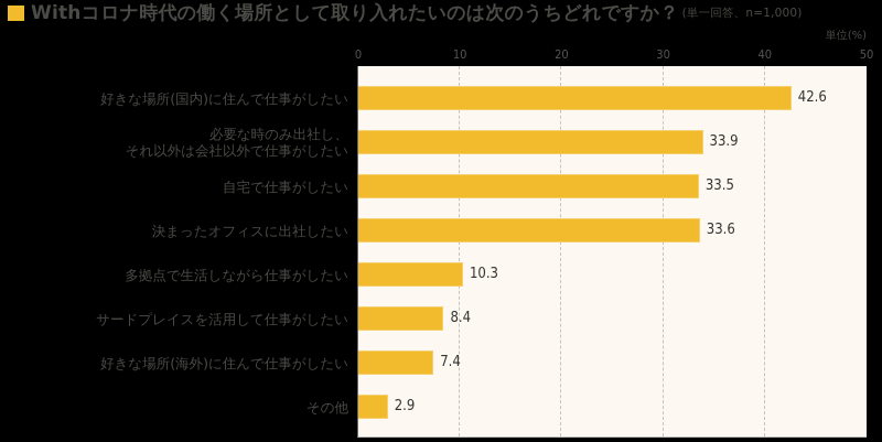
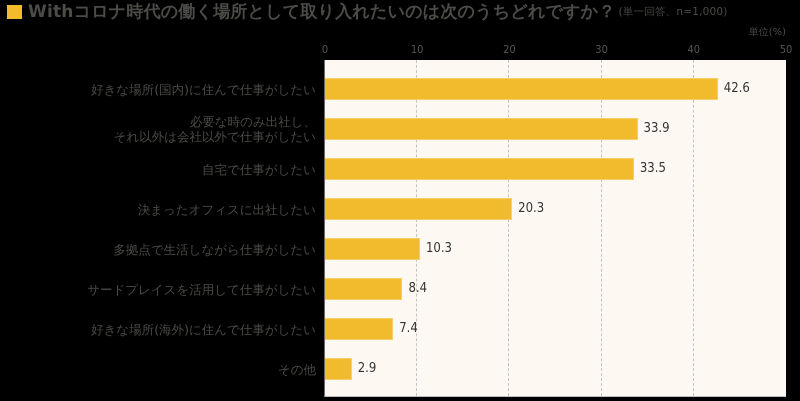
決まったオフィスに出社したい: 33.6 -> 20.3
